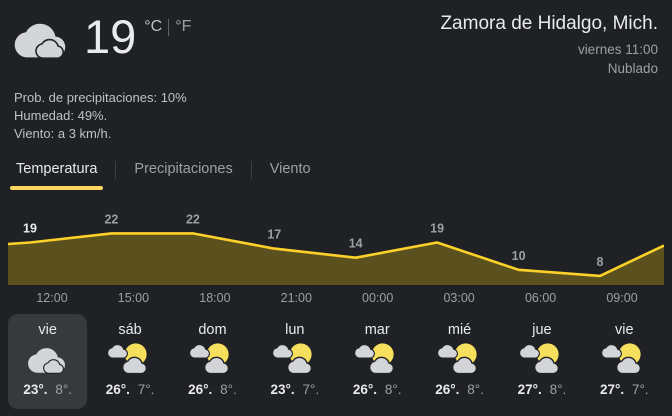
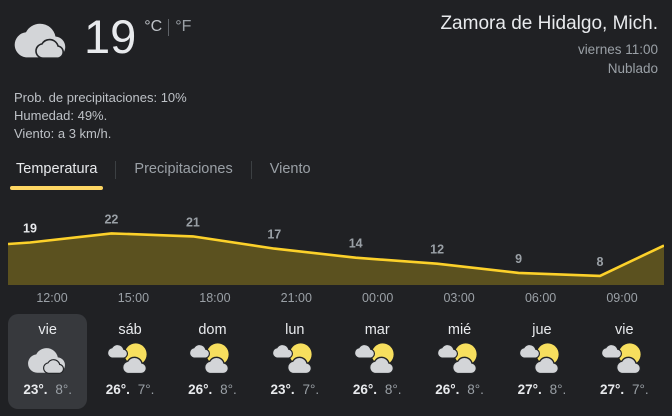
18:00: 22 -> 21
03:00: 19 -> 12
06:00: 10 -> 9
